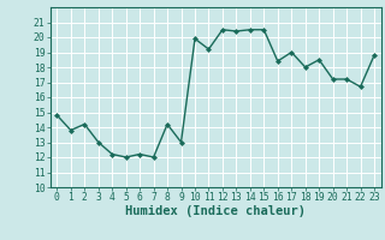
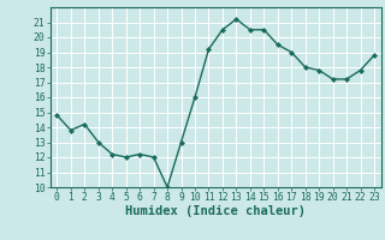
8: 14.2 -> 10.0
10: 19.9 -> 16.0
13: 20.4 -> 21.2
16: 18.4 -> 19.5
19: 18.5 -> 17.8
22: 16.7 -> 17.8
